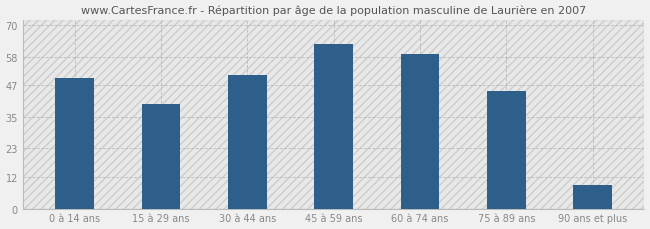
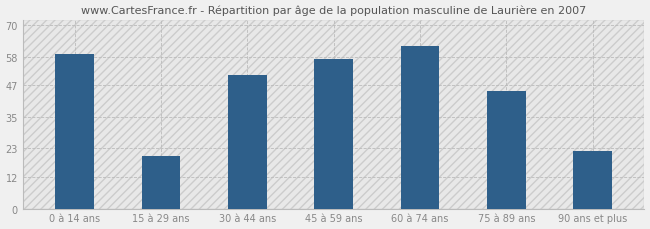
0 à 14 ans: 50 -> 59
15 à 29 ans: 40 -> 20
45 à 59 ans: 63 -> 57
60 à 74 ans: 59 -> 62
90 ans et plus: 9 -> 22
